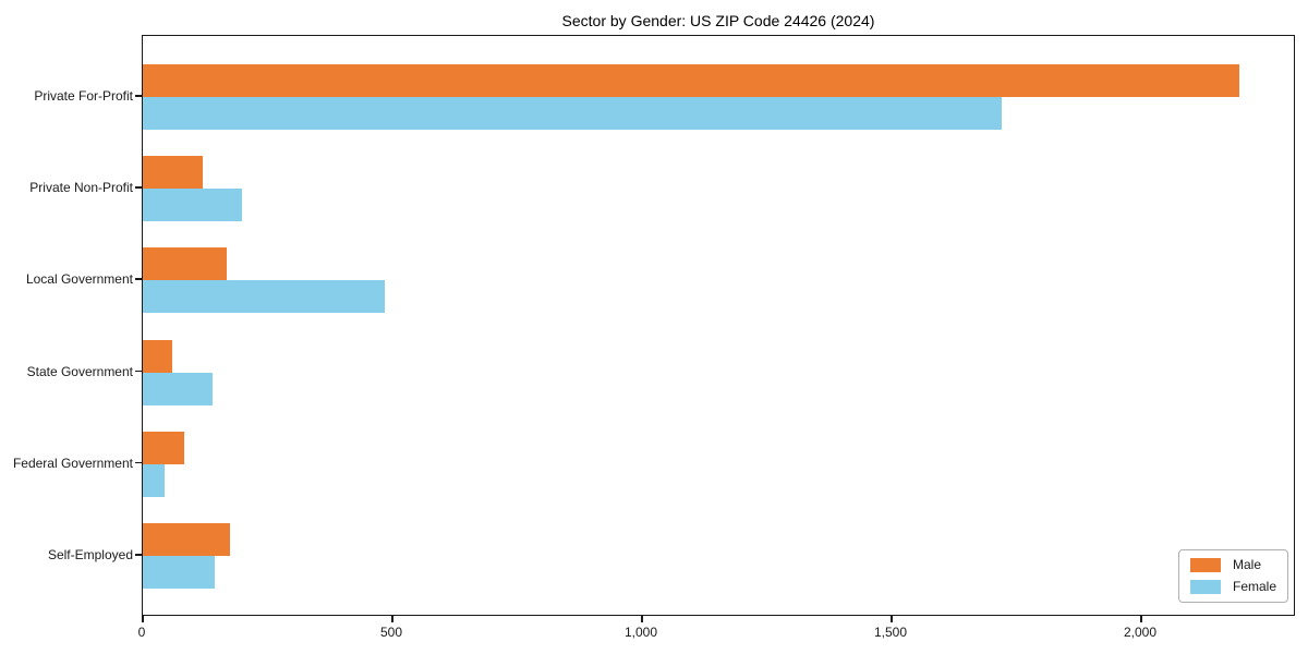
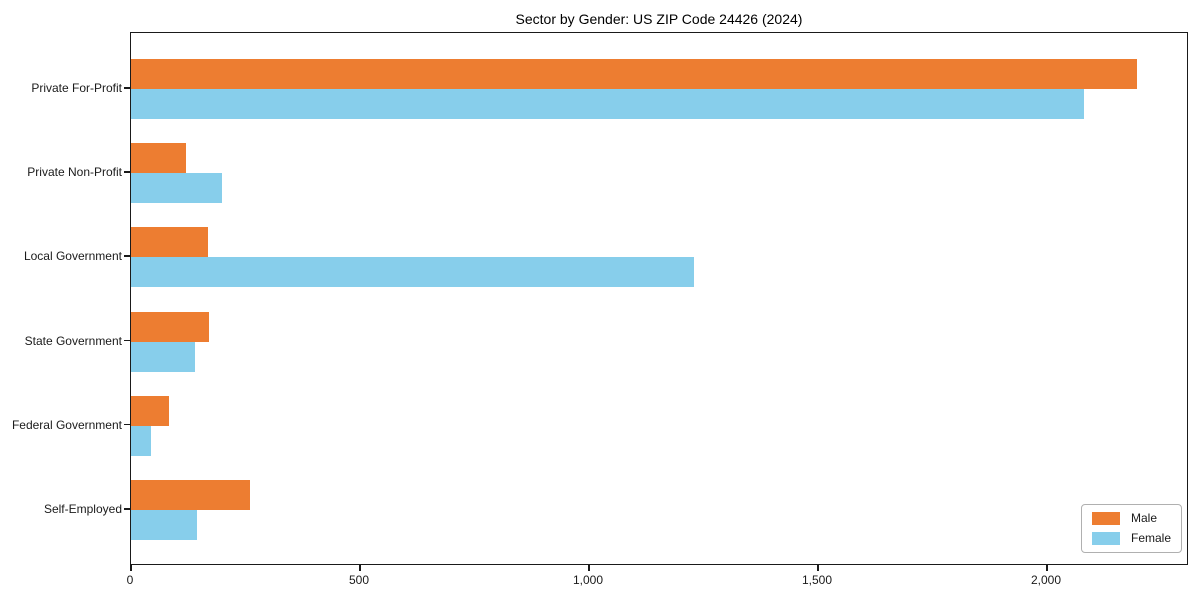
Female/Private For-Profit: 1720 -> 2080
Female/Local Government: 480 -> 1230
Male/State Government: 60 -> 170
Male/Self-Employed: 180 -> 260
